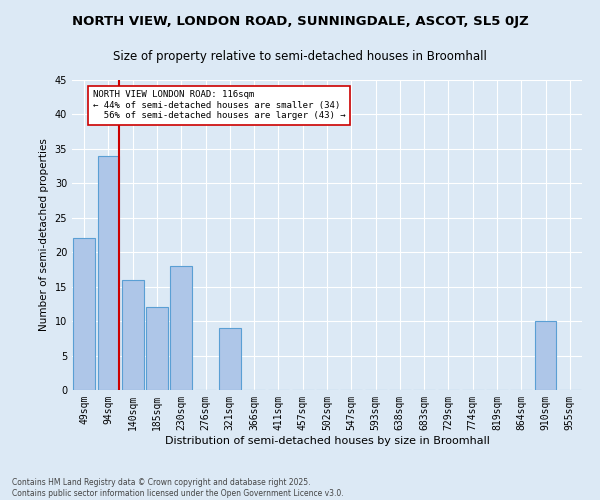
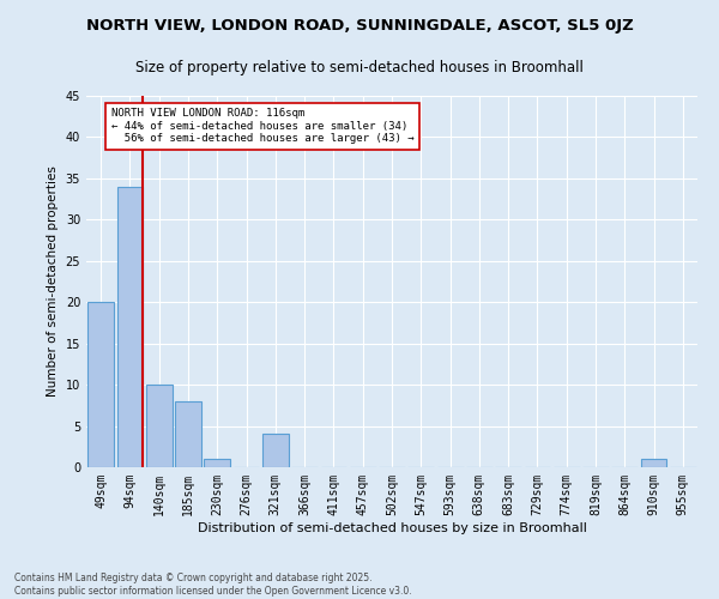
49sqm: 22 -> 20
140sqm: 16 -> 10
185sqm: 12 -> 8
230sqm: 18 -> 1
321sqm: 9 -> 4
910sqm: 10 -> 1
